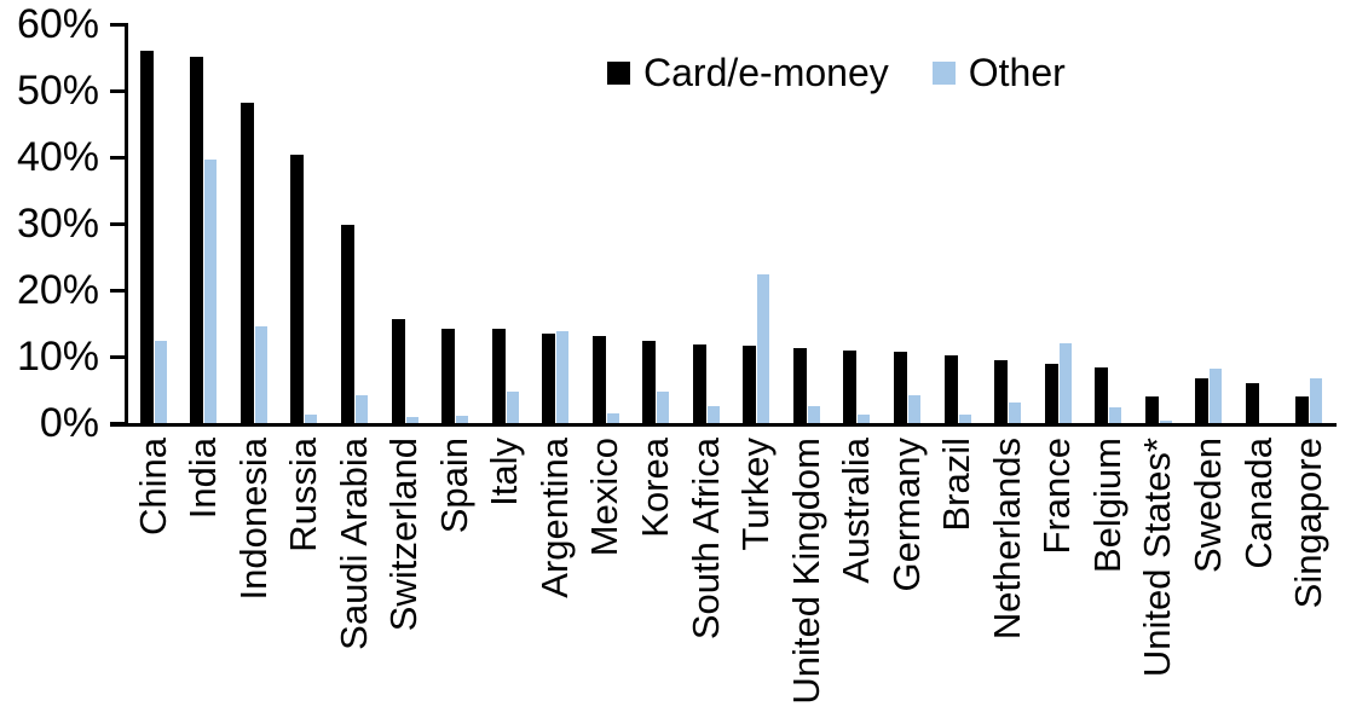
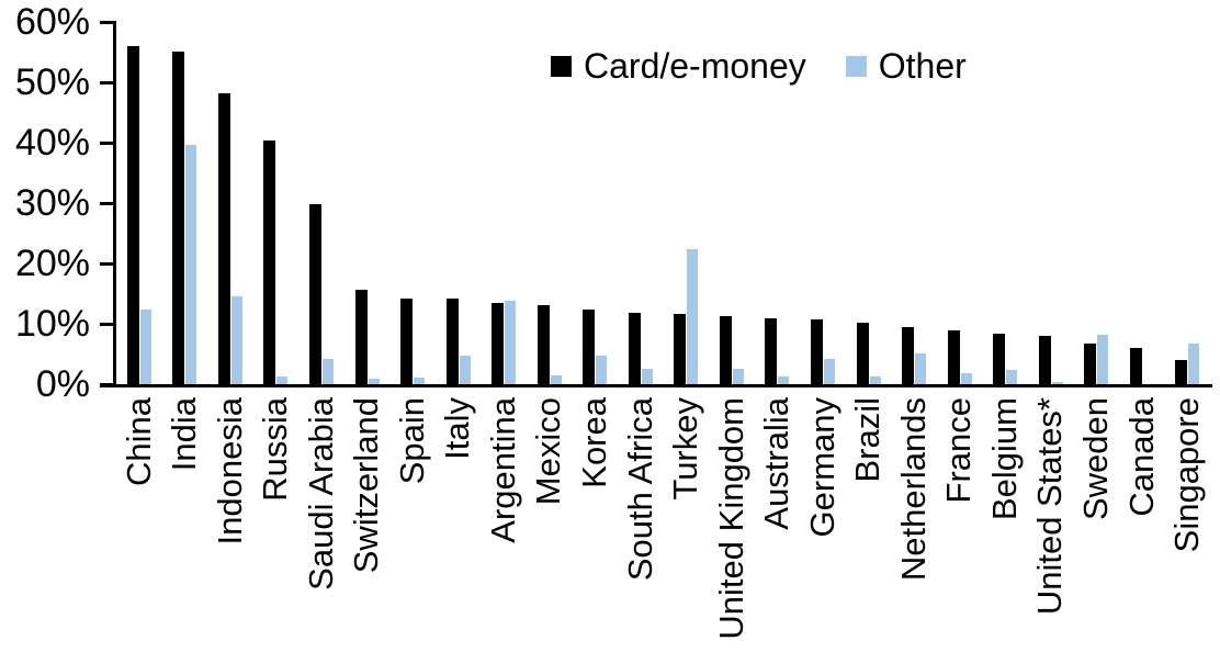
Other/Netherlands: 3% -> 5%
Other/France: 12% -> 2%
Card/e-money/United States*: 4% -> 8%
